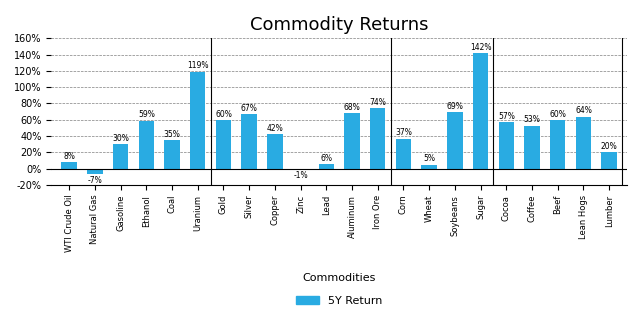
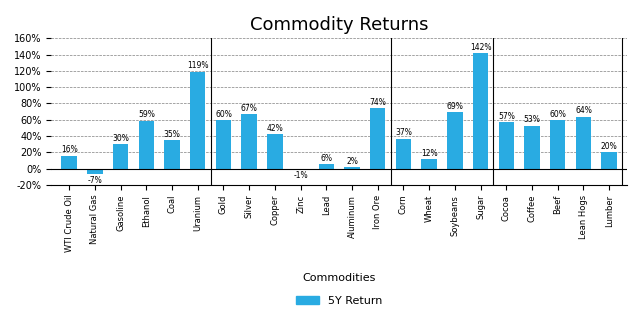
WTI Crude Oil: 8% -> 16%
Aluminum: 68% -> 2%
Wheat: 5% -> 12%
